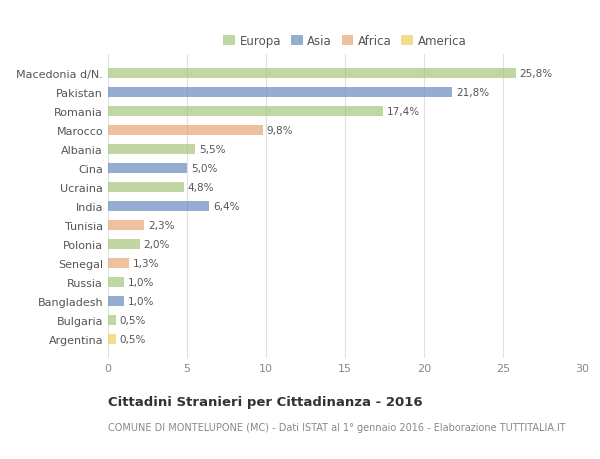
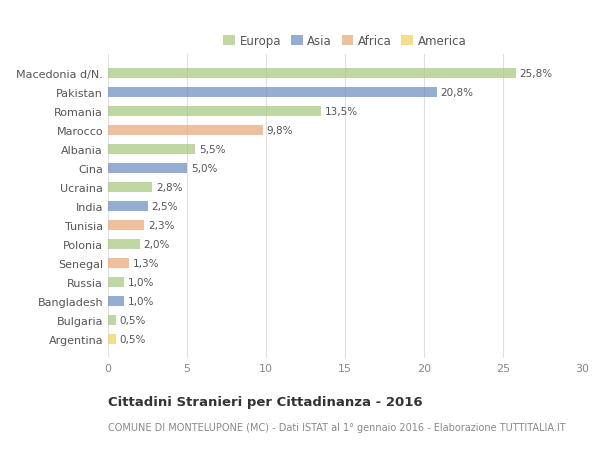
Pakistan: 21,8% -> 20,8%
Romania: 17,4% -> 13,5%
Ucraina: 4,8% -> 2,8%
India: 6,4% -> 2,5%
